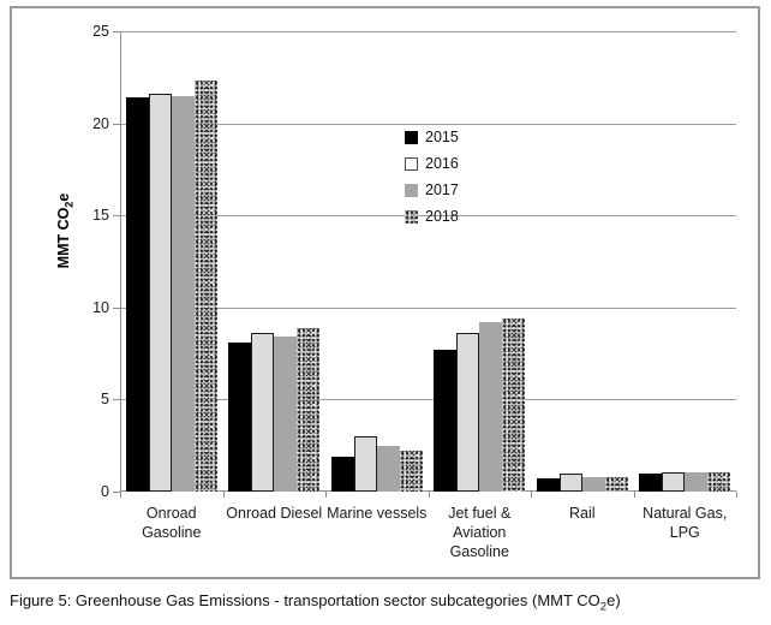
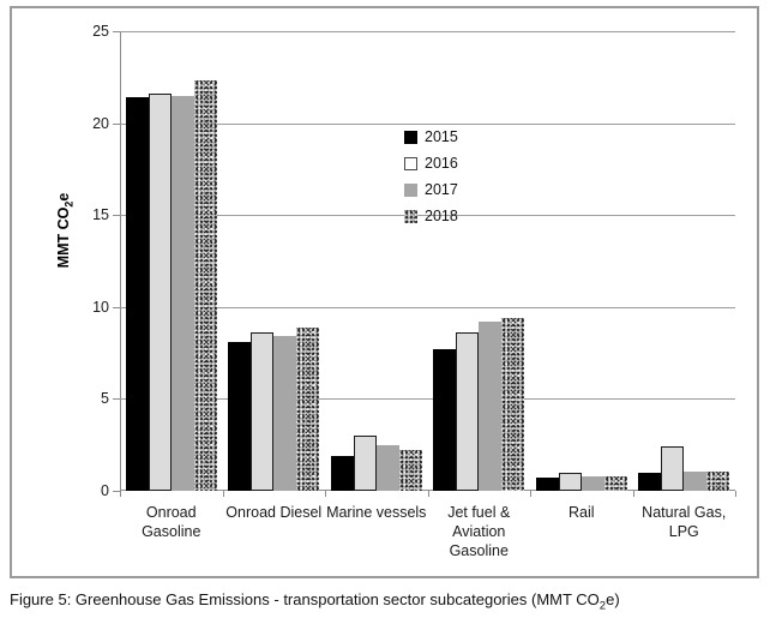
2016/Natural Gas, LPG: 1.1 -> 2.4
